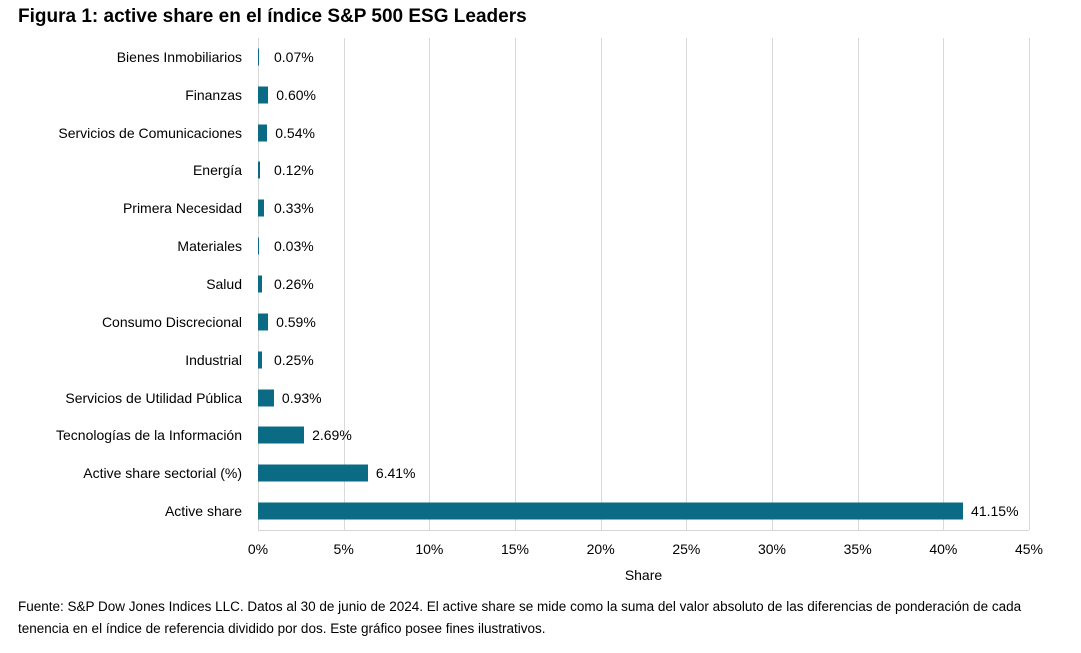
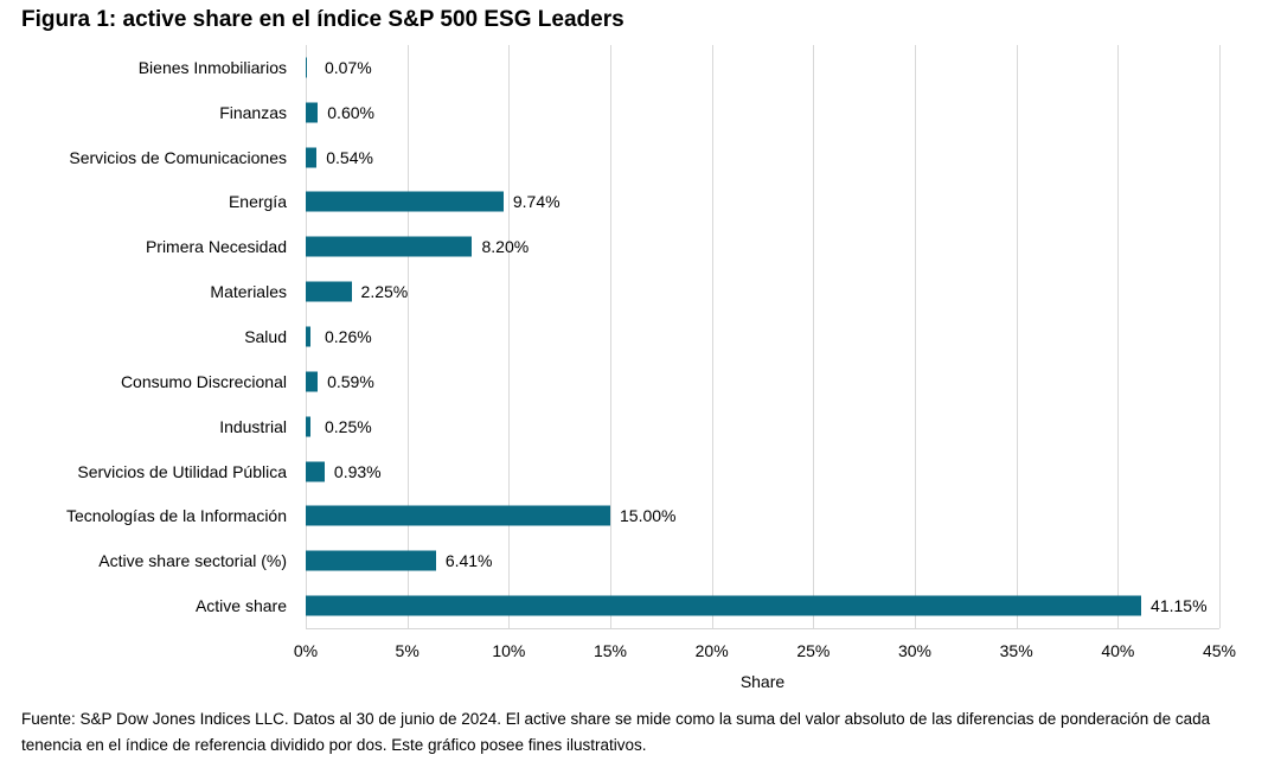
Energía: 0.12% -> 9.74%
Primera Necesidad: 0.33% -> 8.20%
Materiales: 0.03% -> 2.25%
Tecnologías de la Información: 2.69% -> 15.00%
